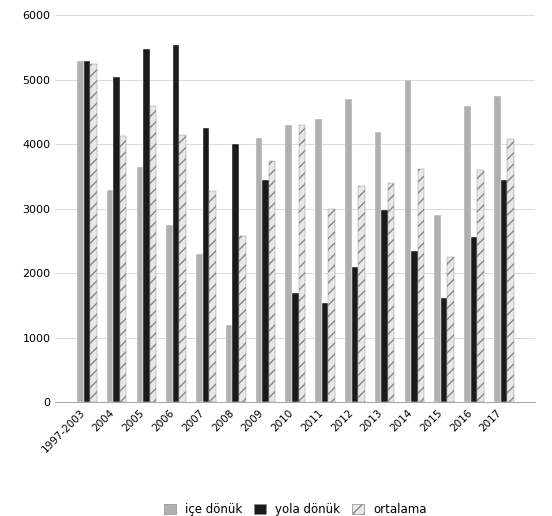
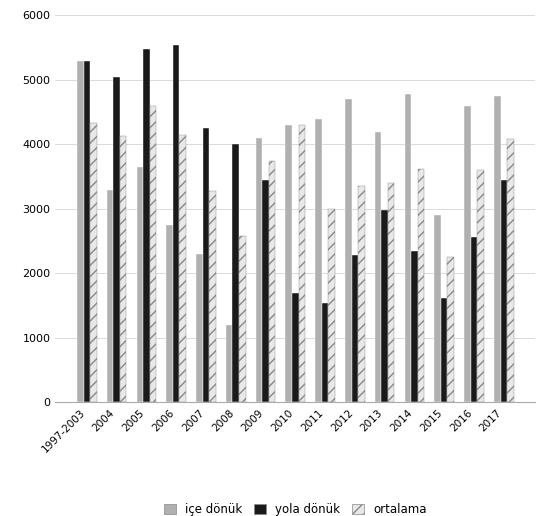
ortalama/1997-2003: 5250 -> 4340
yola dönük/2012: 2100 -> 2280
içe dönük/2014: 5000 -> 4780
